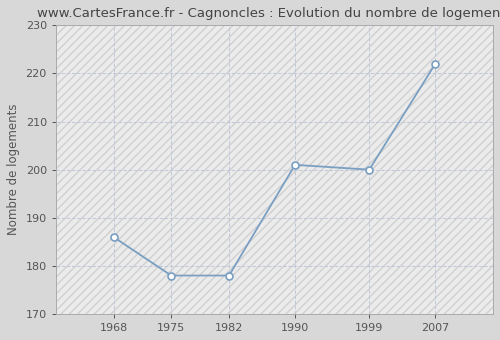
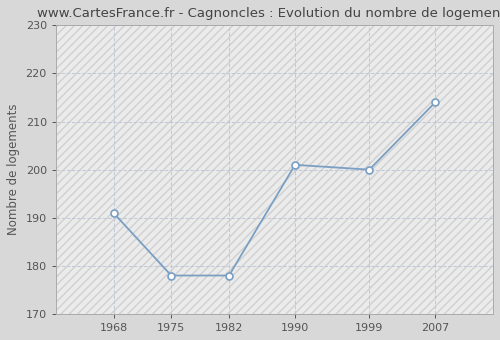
1968: 186 -> 191
2007: 222 -> 214
